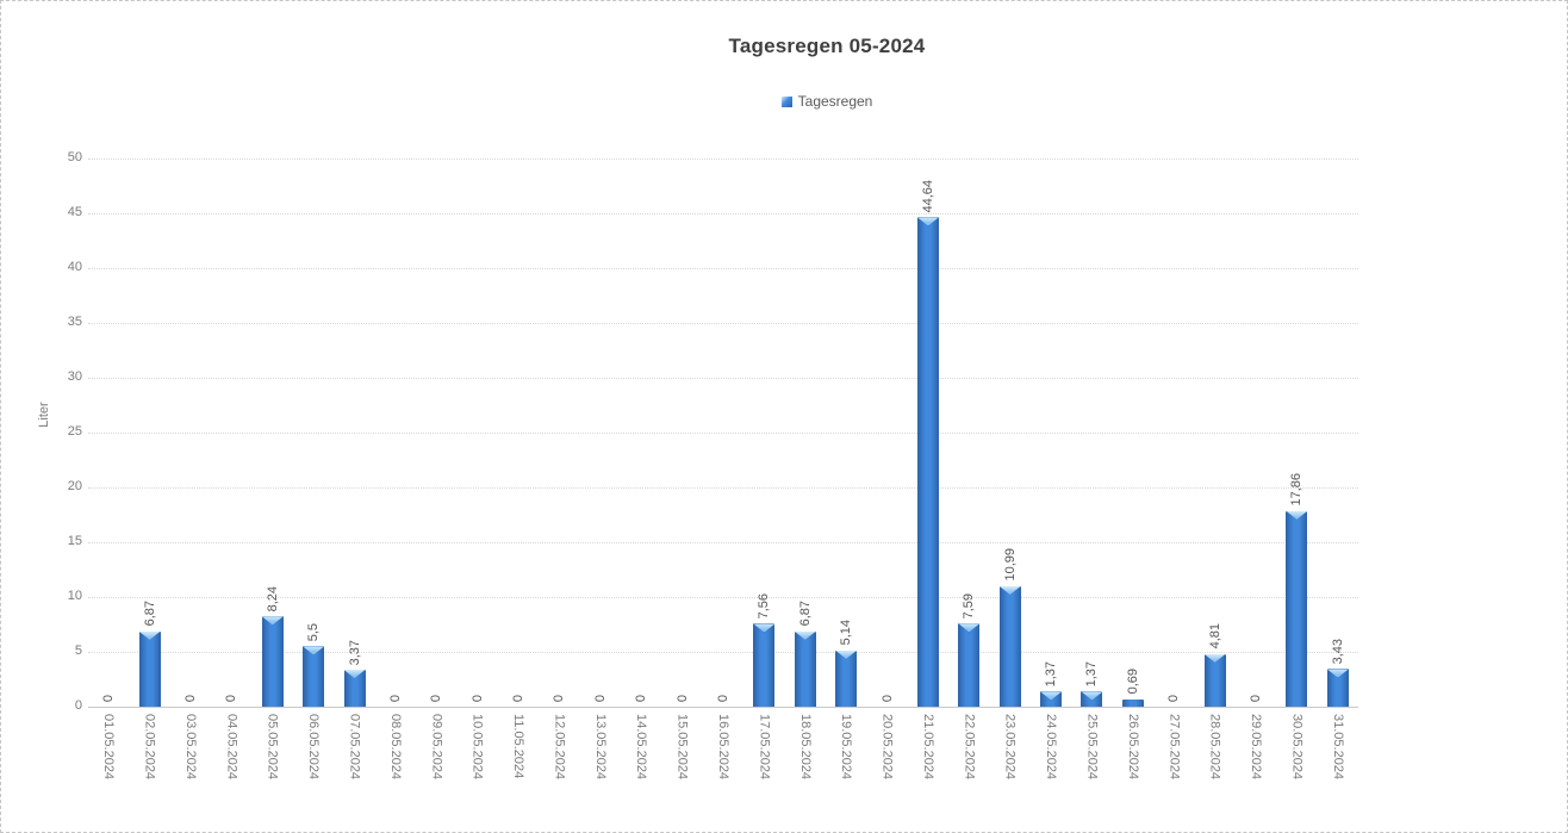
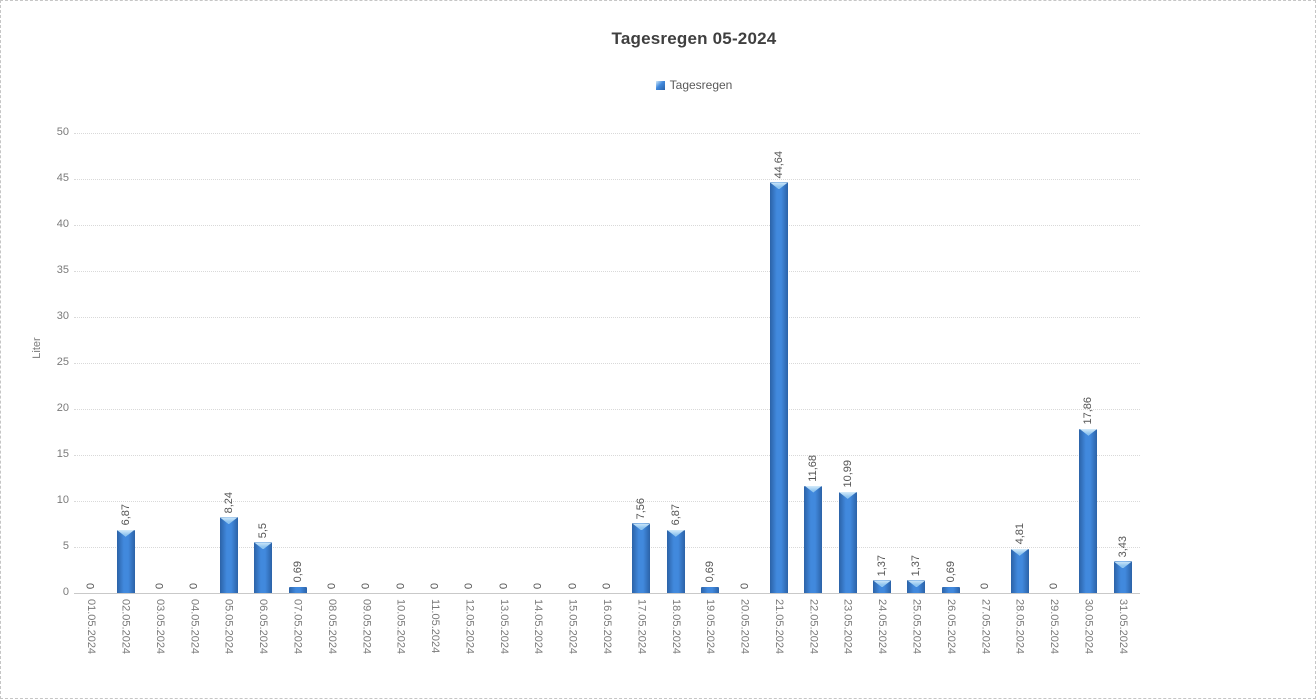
07.05.2024: 3,37 -> 0,69
19.05.2024: 5,14 -> 0,69
22.05.2024: 7,59 -> 11,68
